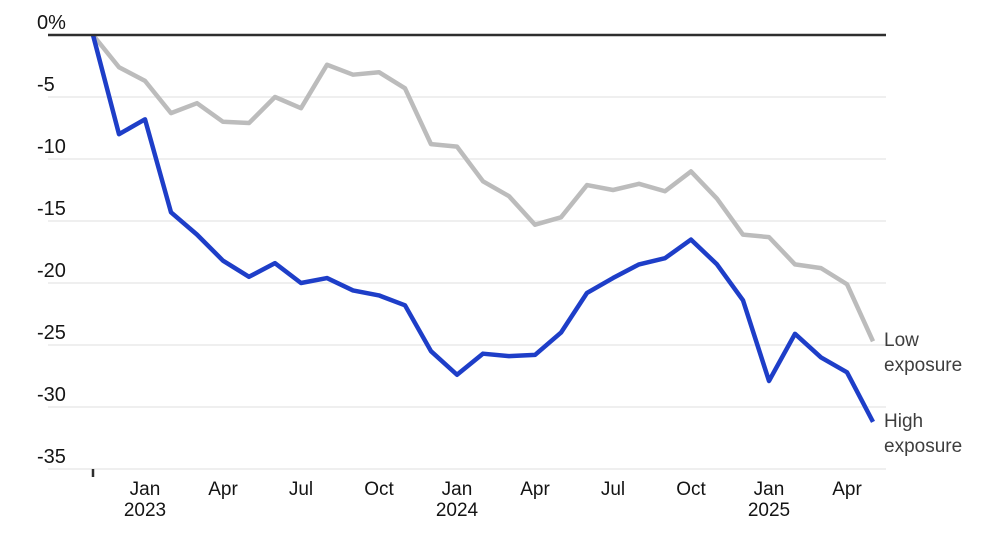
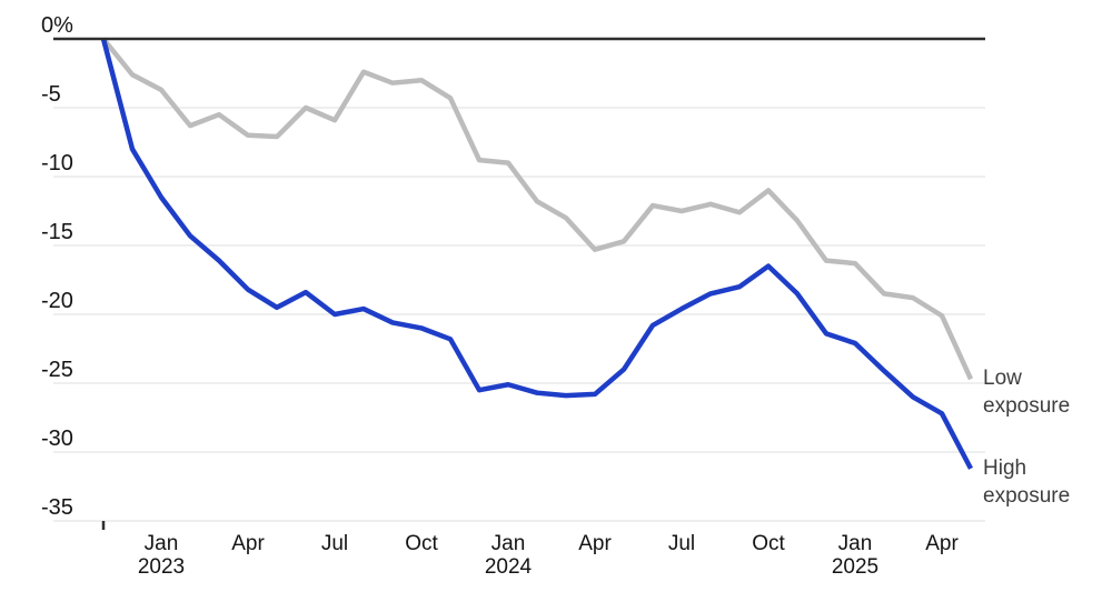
High exposure/Jan 2023: -6.8% -> -11.5%
High exposure/Jan 2024: -27.4% -> -25.1%
High exposure/Jan 2025: -27.9% -> -22.1%
